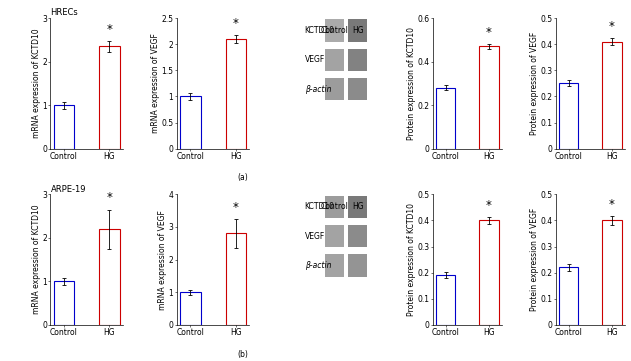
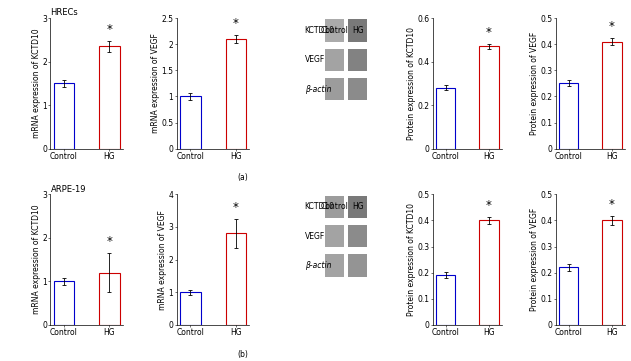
HRECs/Control: 1.00 -> 1.50
ARPE-19/HG: 2.2 -> 1.2
